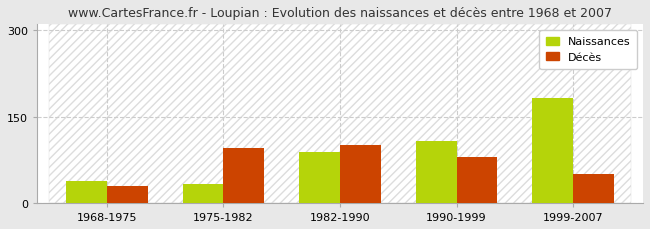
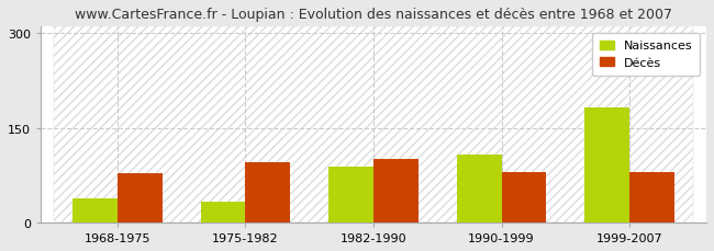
Décès/1968-1975: 30 -> 78
Décès/1999-2007: 50 -> 80
